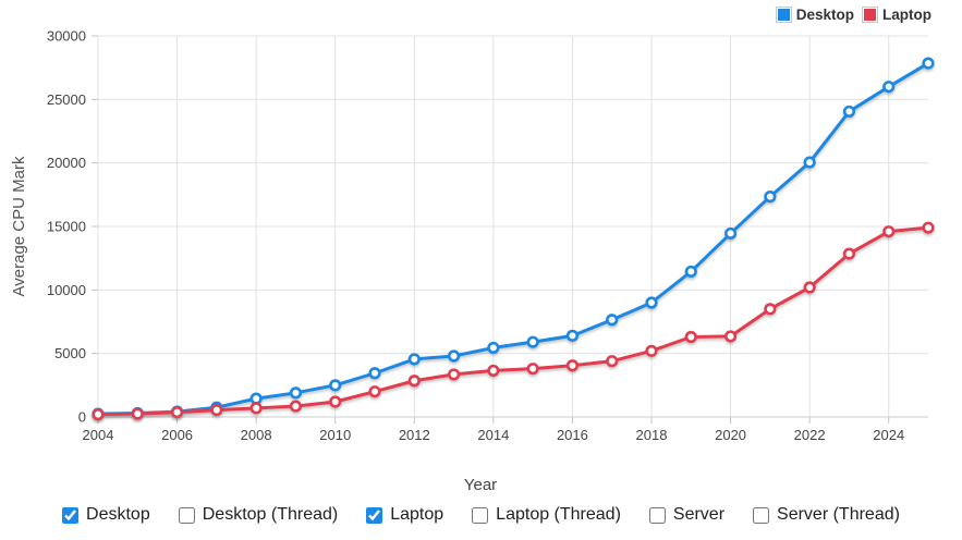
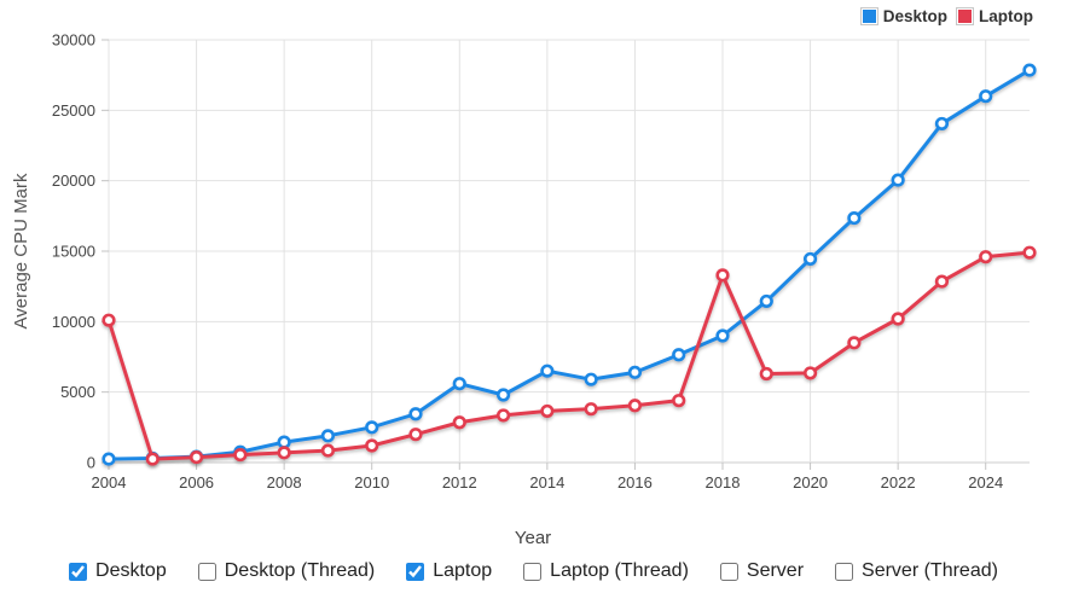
Laptop/2004: 200 -> 10100
Desktop/2012: 4600 -> 5600
Desktop/2014: 5400 -> 6500
Laptop/2018: 5200 -> 13300
